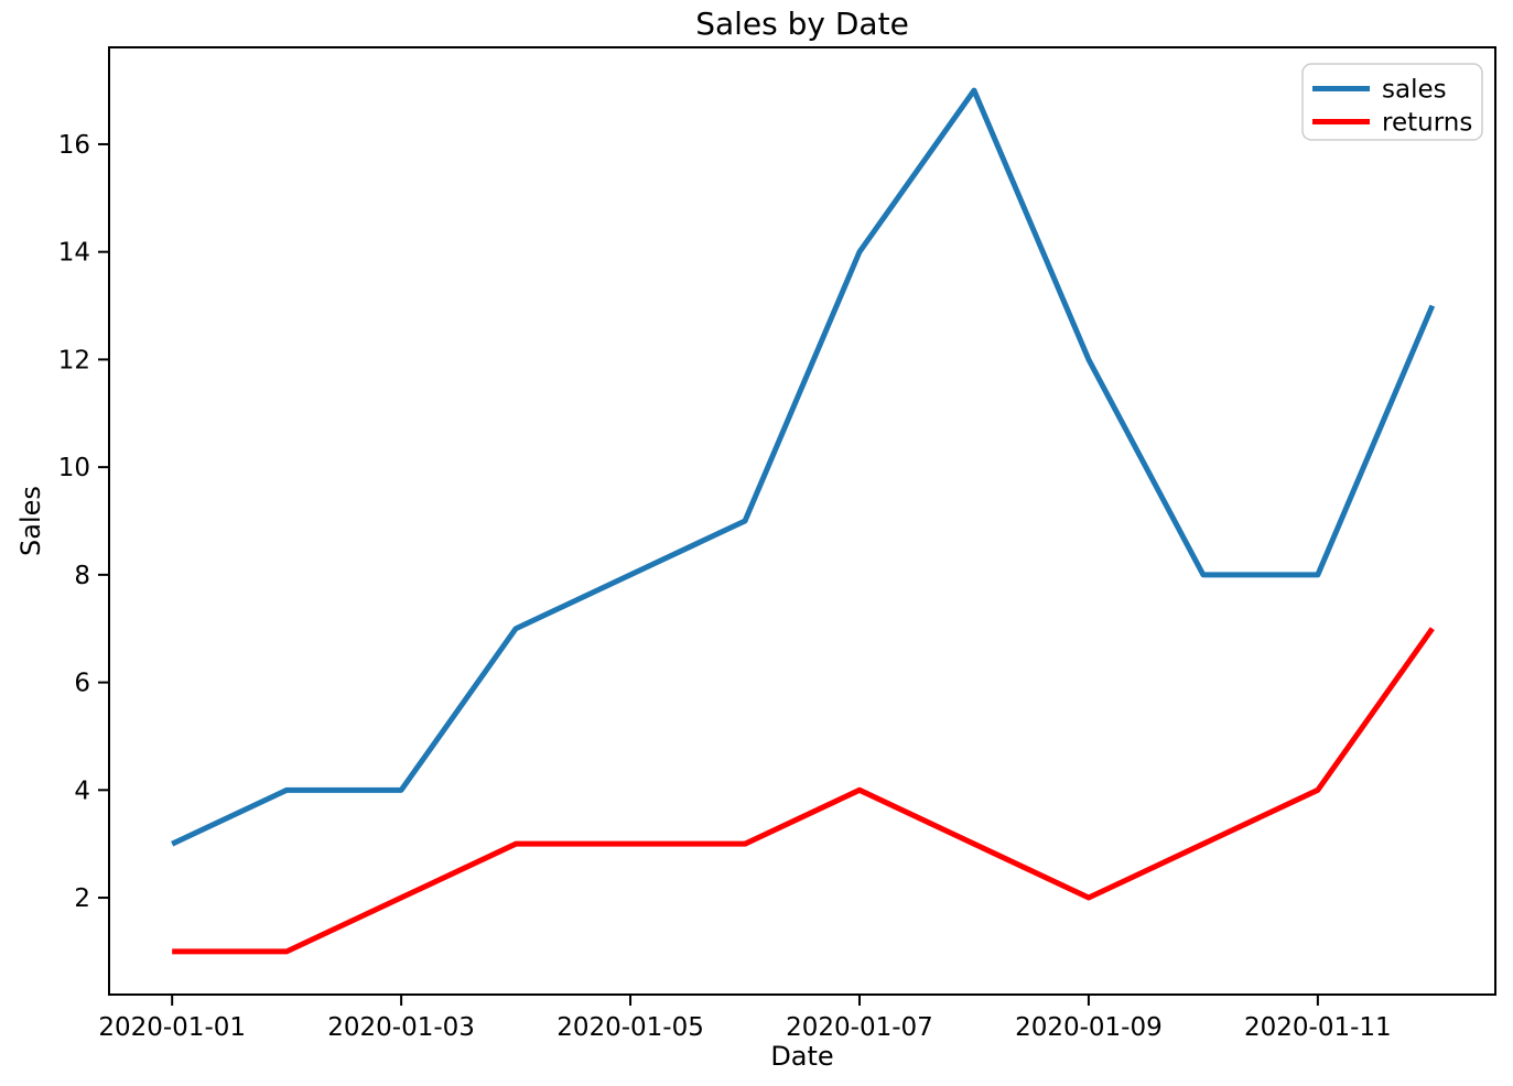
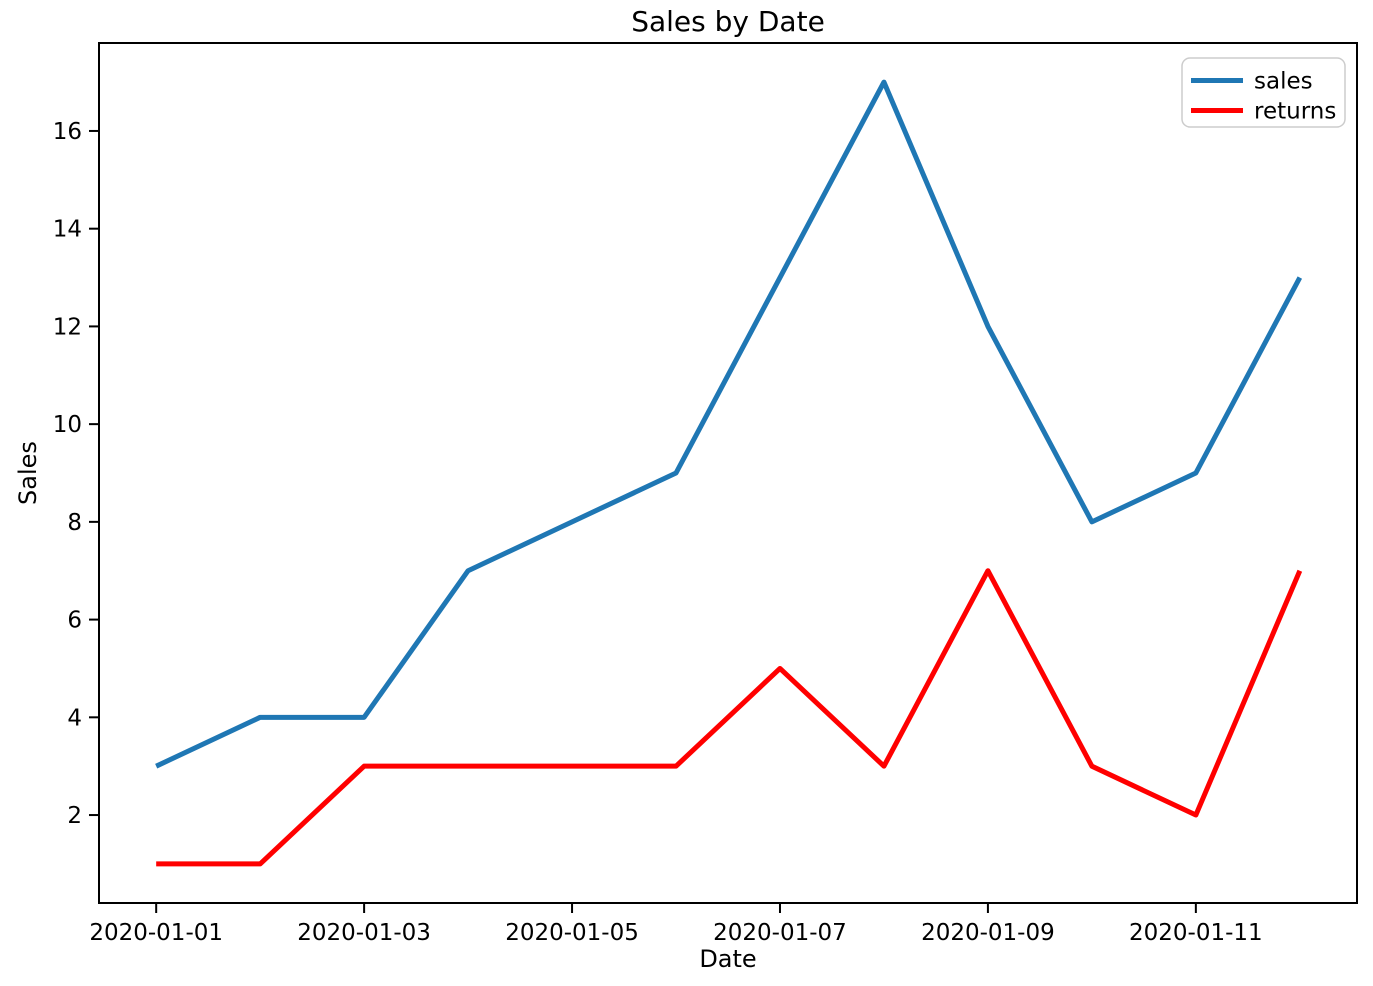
returns/2020-01-03: 2 -> 3
sales/2020-01-07: 14 -> 13
returns/2020-01-07: 4 -> 5
returns/2020-01-09: 2 -> 7
sales/2020-01-11: 8 -> 9
returns/2020-01-11: 4 -> 2
